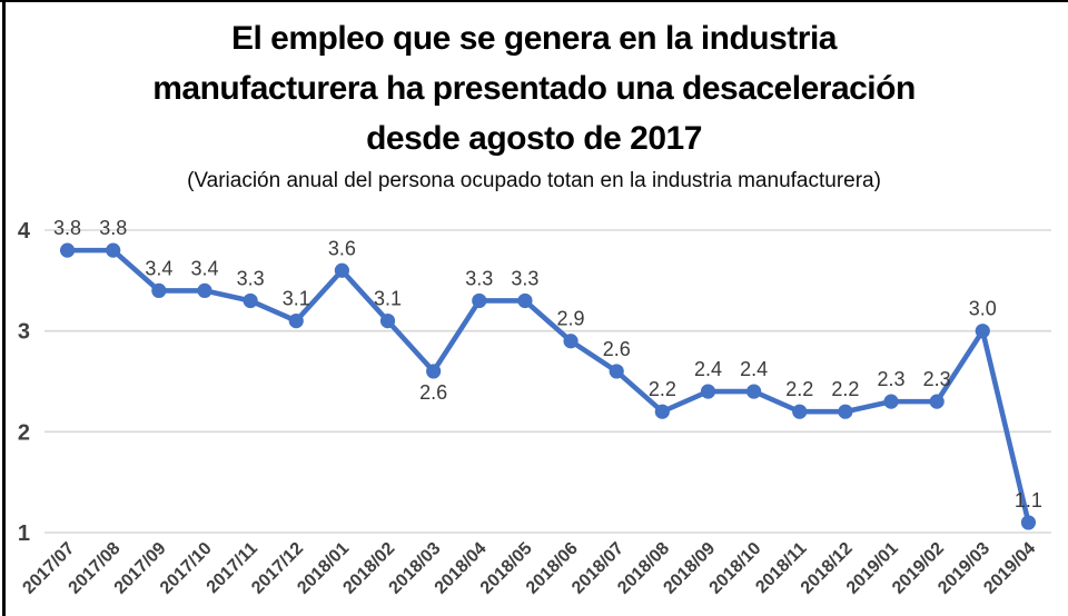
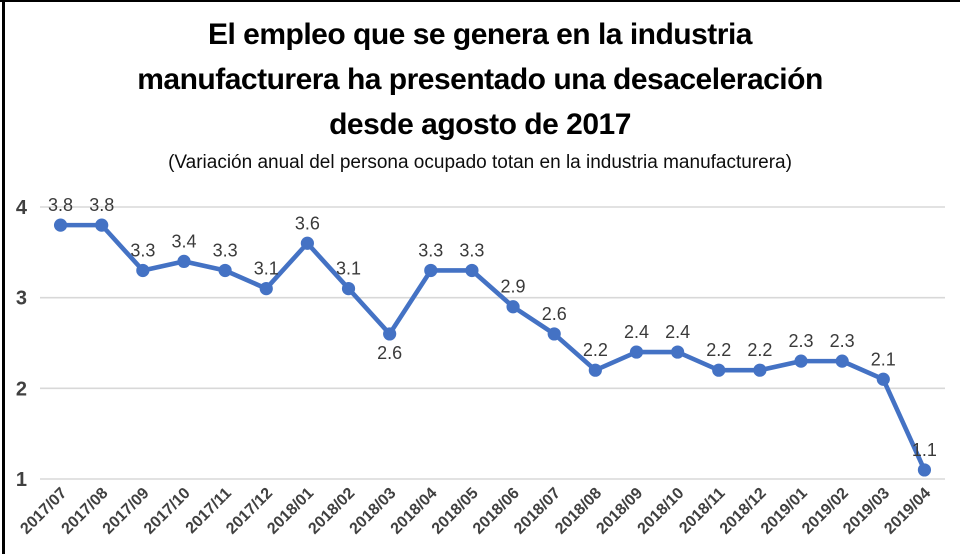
2017/09: 3.4 -> 3.3
2019/03: 3.0 -> 2.1
